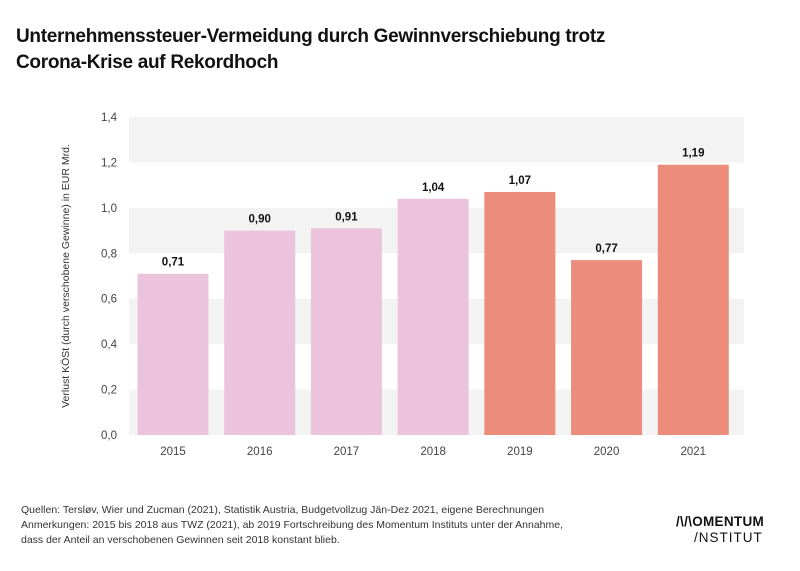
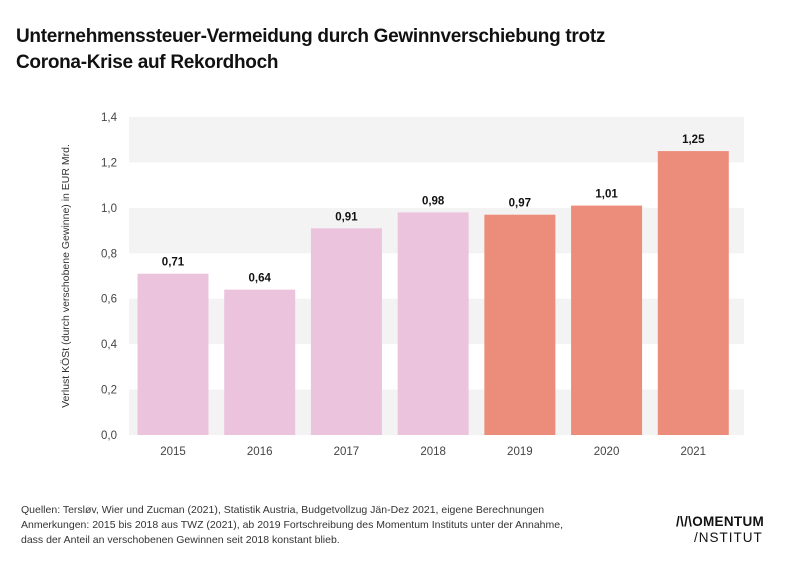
2016: 0,90 -> 0,64
2018: 1,04 -> 0,98
2019: 1,07 -> 0,97
2020: 0,77 -> 1,01
2021: 1,19 -> 1,25
